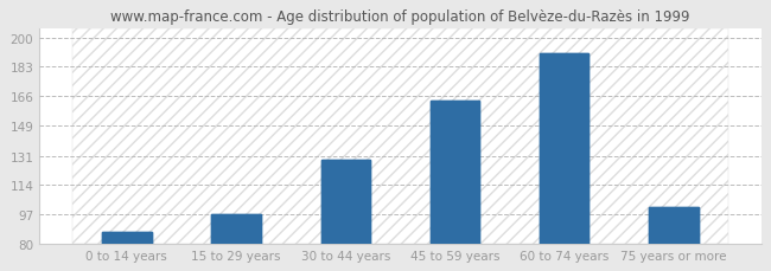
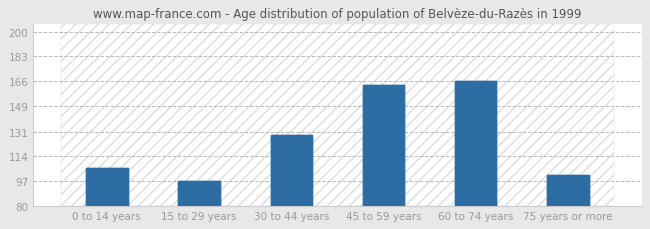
0 to 14 years: 87 -> 106
60 to 74 years: 191 -> 166
